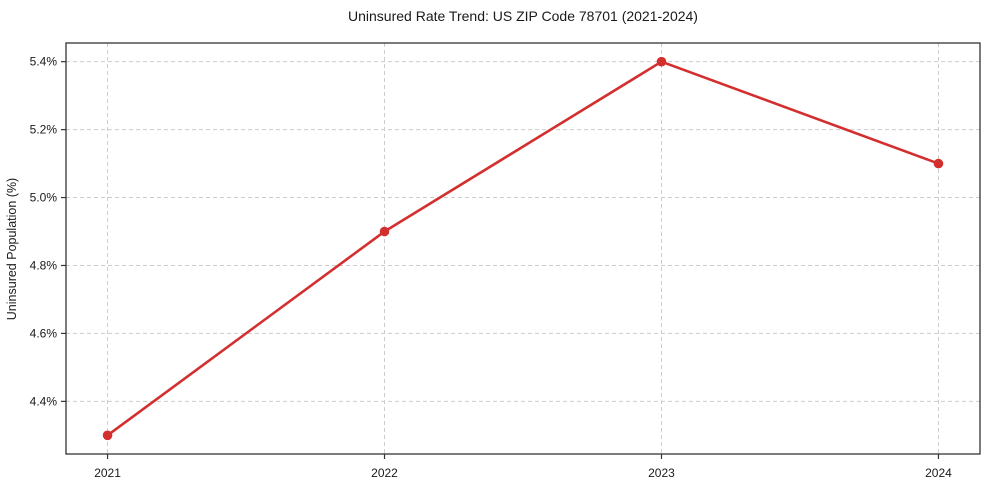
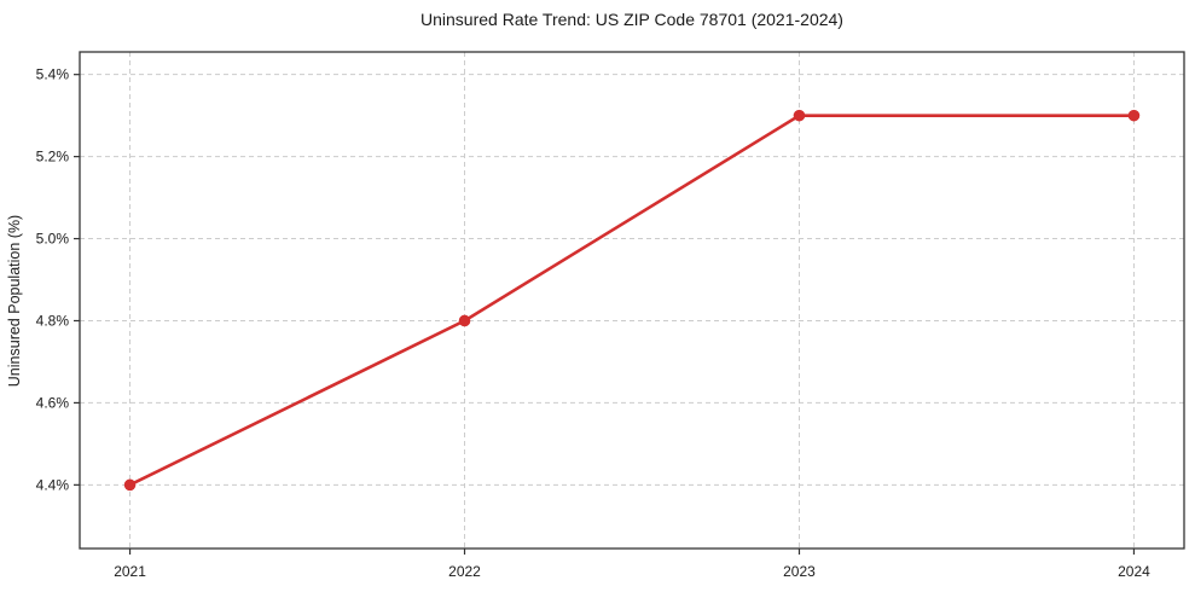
2021: 4.3% -> 4.4%
2022: 4.9% -> 4.8%
2023: 5.4% -> 5.3%
2024: 5.1% -> 5.3%
